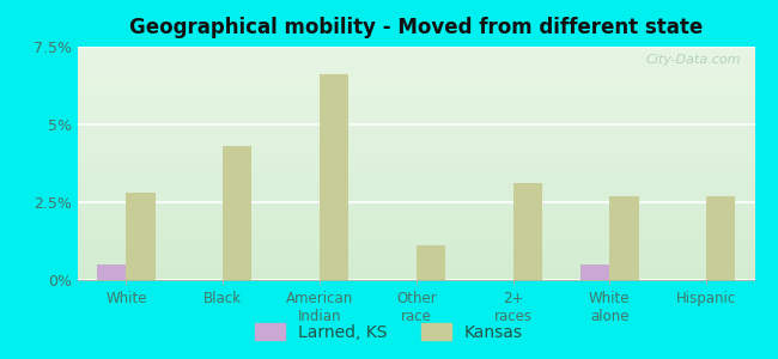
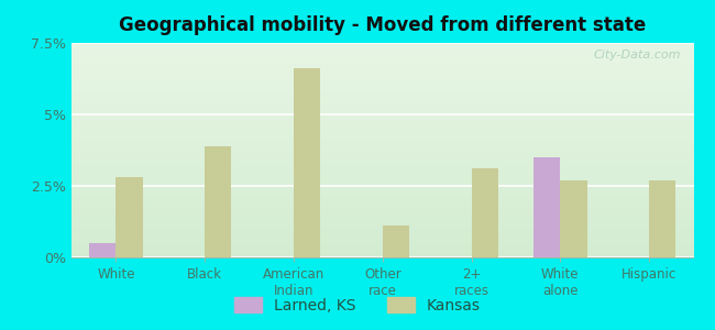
Kansas/Black: 4.3% -> 3.9%
Larned, KS/White alone: 0.5% -> 3.5%
